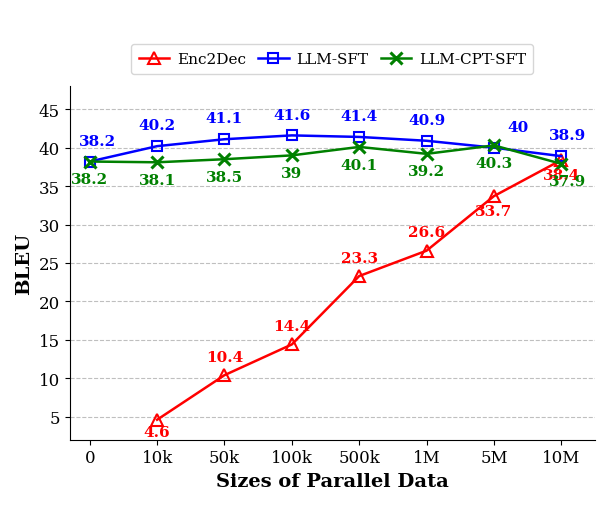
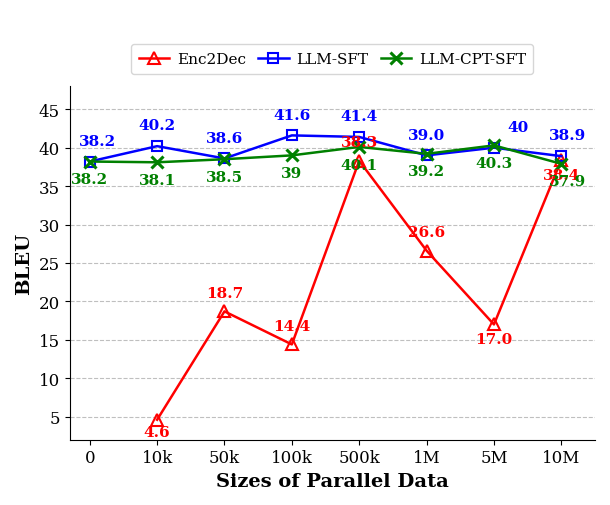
Enc2Dec/50k: 10.4 -> 18.7
LLM-SFT/50k: 41.1 -> 38.6
Enc2Dec/500k: 23.3 -> 38.3
LLM-SFT/1M: 40.9 -> 39.0
Enc2Dec/5M: 33.7 -> 17.0
